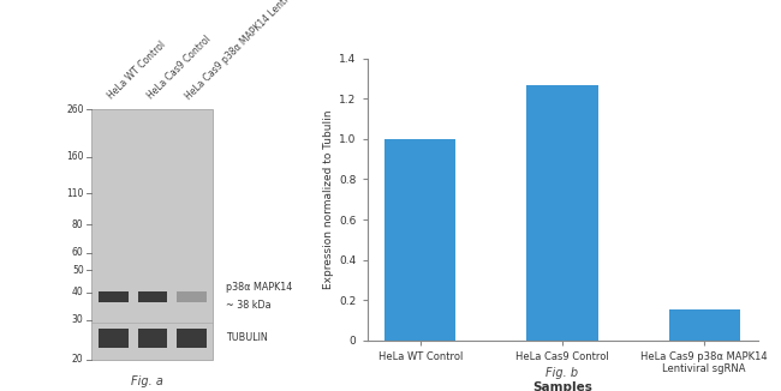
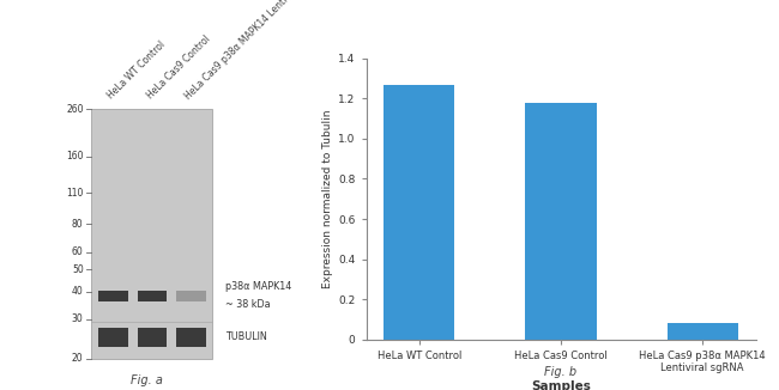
HeLa WT Control: 1.00 -> 1.27
HeLa Cas9 Control: 1.27 -> 1.18
HeLa Cas9 p38α MAPK14 Lentiviral sgRNA: 0.15 -> 0.08
